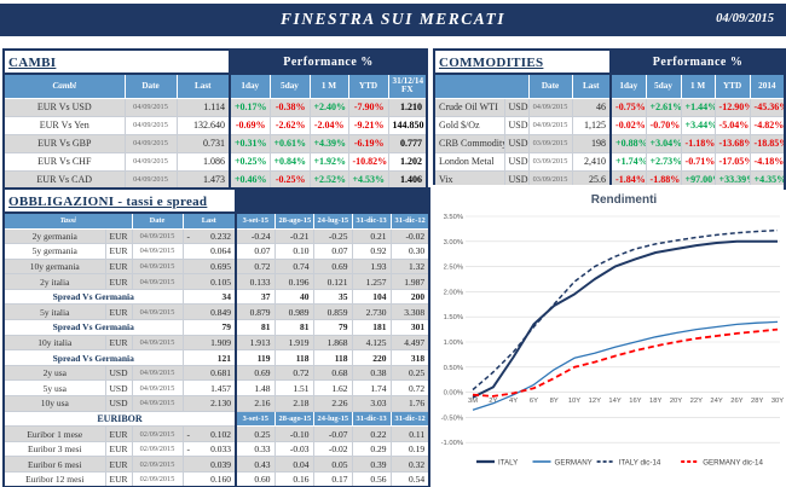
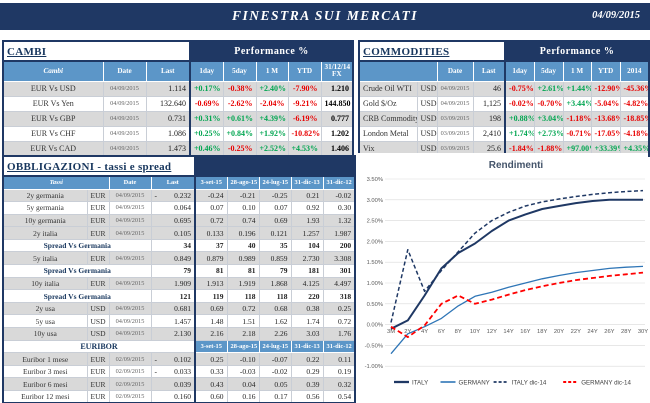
GERMANY/3M: -0.3% -> -0.7%
ITALY dic-14/2Y: 0.4% -> 1.8%
GERMANY dic-14/2Y: -0.1% -> -0.3%
GERMANY dic-14/6Y: 0.1% -> 0.5%
GERMANY dic-14/8Y: 0.3% -> 0.7%
